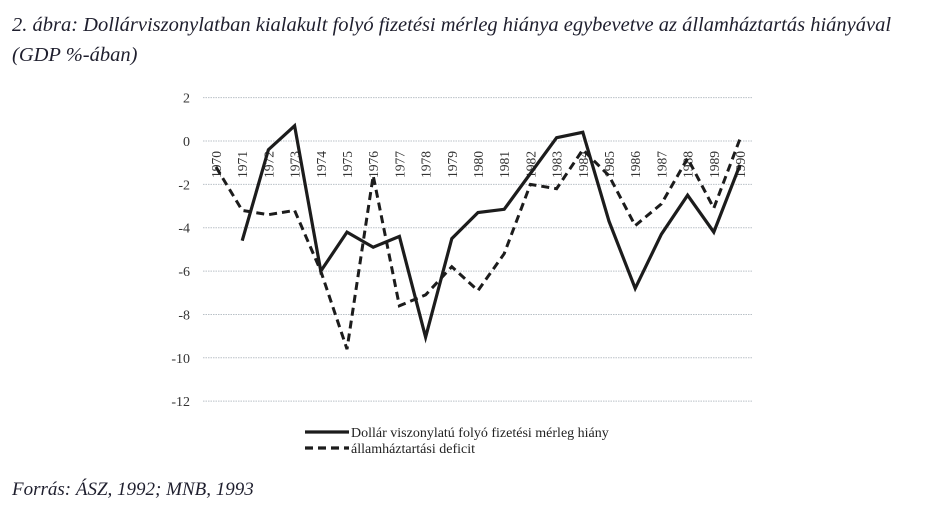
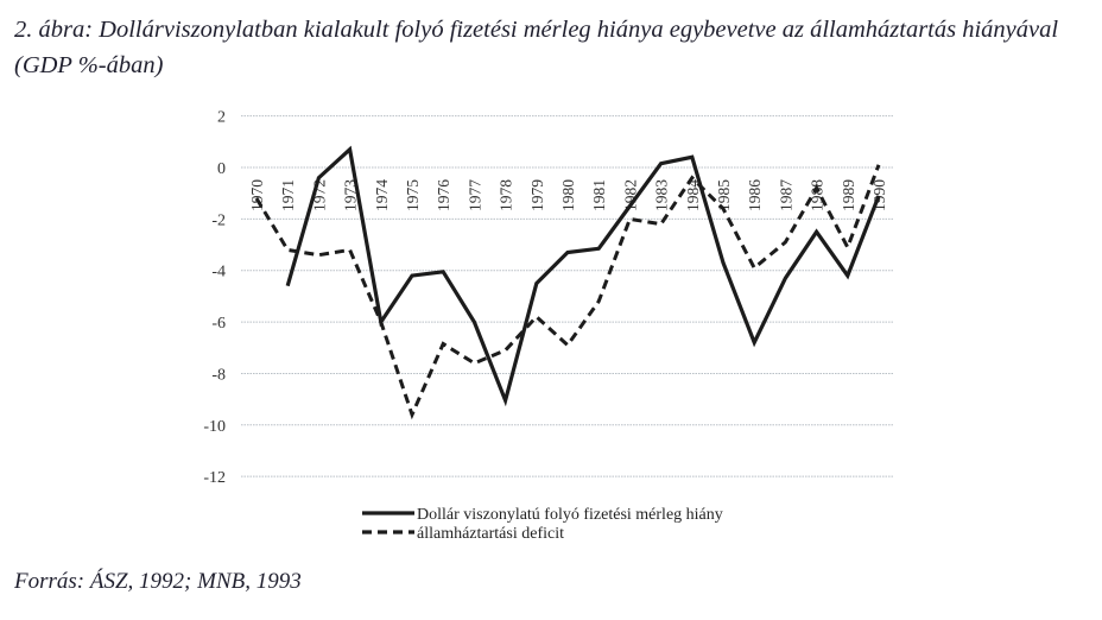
Dollár viszonylatú folyó fizetési mérleg hiány/1976: -4.9 -> -4.0
államháztartási deficit/1976: -1.6 -> -6.8
Dollár viszonylatú folyó fizetési mérleg hiány/1977: -4.4 -> -6.0
